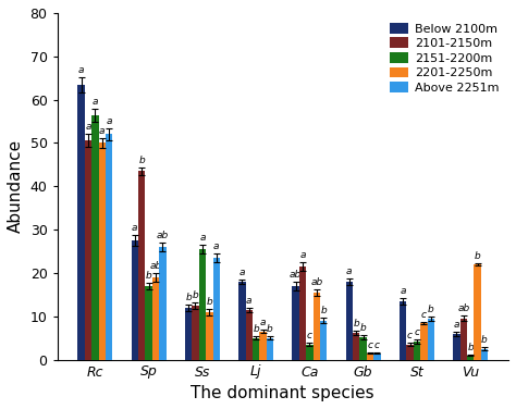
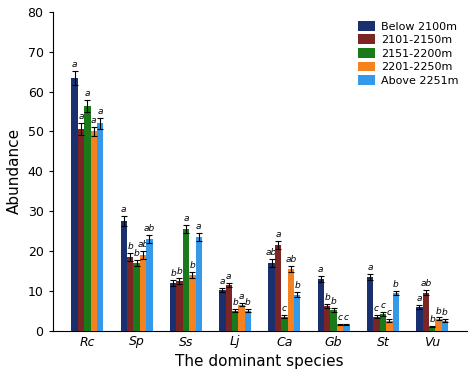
2101-2150m/Sp: 43.5 -> 18.5
Above 2251m/Sp: 26.0 -> 23.0
2201-2250m/Ss: 11.0 -> 14.0
Below 2100m/Lj: 18.0 -> 10.2
Below 2100m/Gb: 18.0 -> 13.0
2201-2250m/St: 8.5 -> 2.5
2201-2250m/Vu: 22.0 -> 3.0
